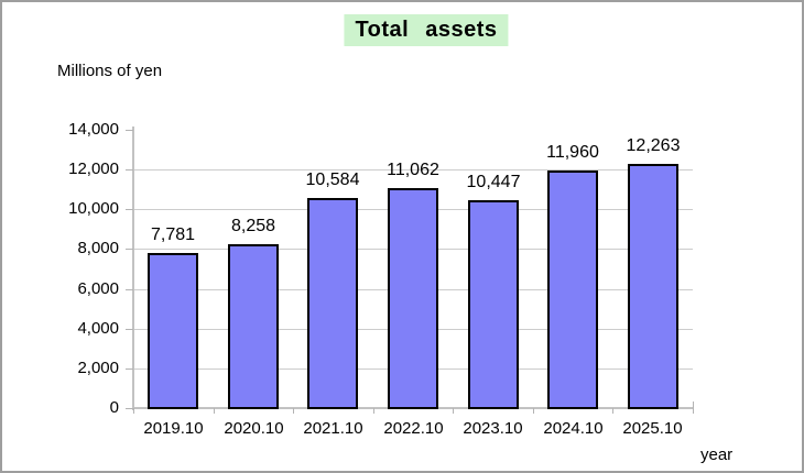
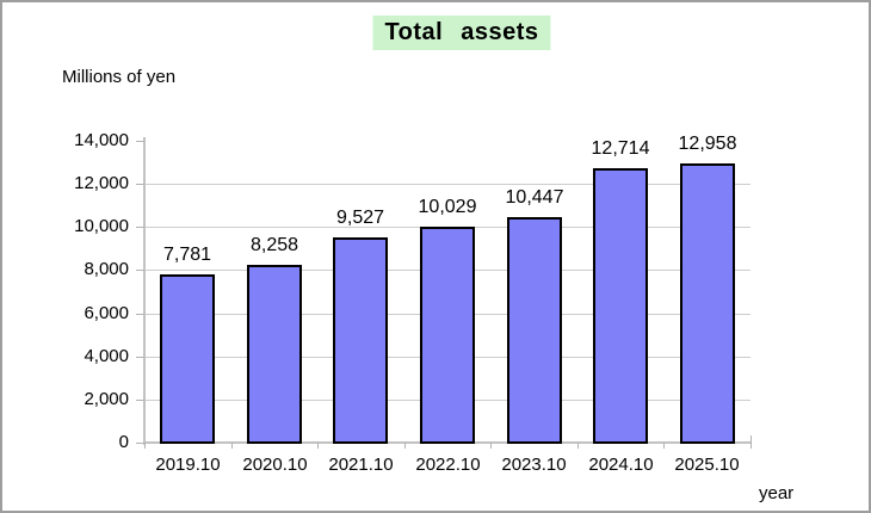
2021.10: 10,584 -> 9,527
2022.10: 11,062 -> 10,029
2024.10: 11,960 -> 12,714
2025.10: 12,263 -> 12,958
